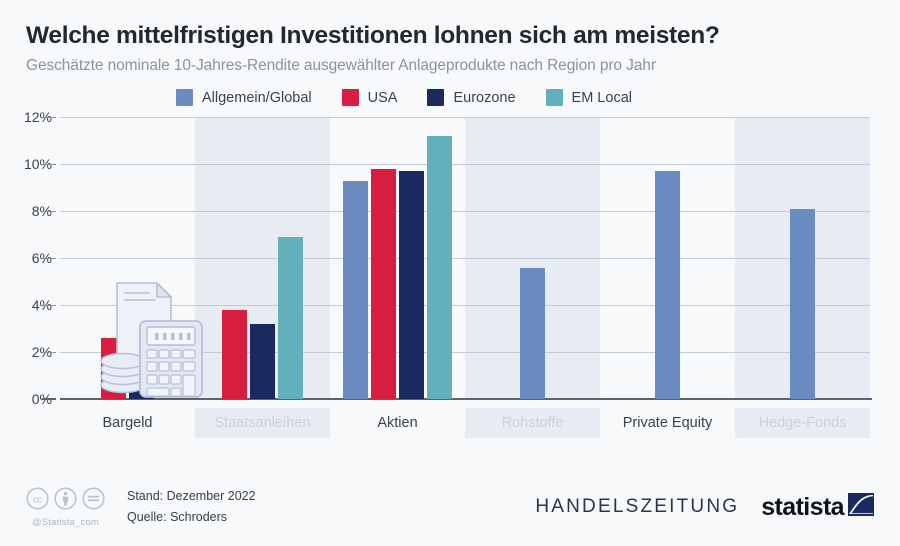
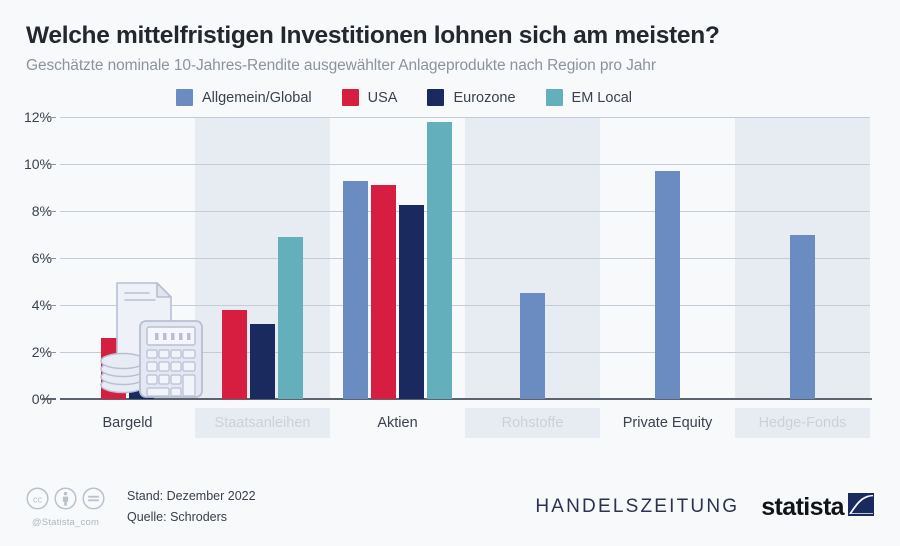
USA/Aktien: 9.8% -> 9.1%
Eurozone/Aktien: 9.7% -> 8.2%
EM Local/Aktien: 11.2% -> 11.8%
Allgemein/Global/Rohstoffe: 5.6% -> 4.5%
Allgemein/Global/Hedge-Fonds: 8.1% -> 7.0%
